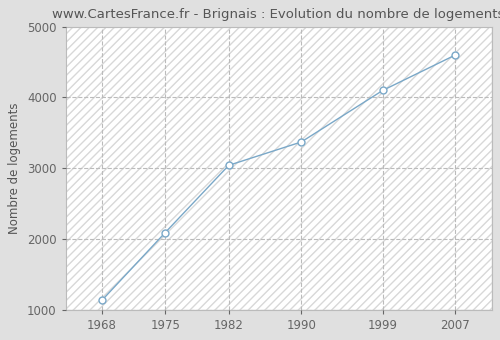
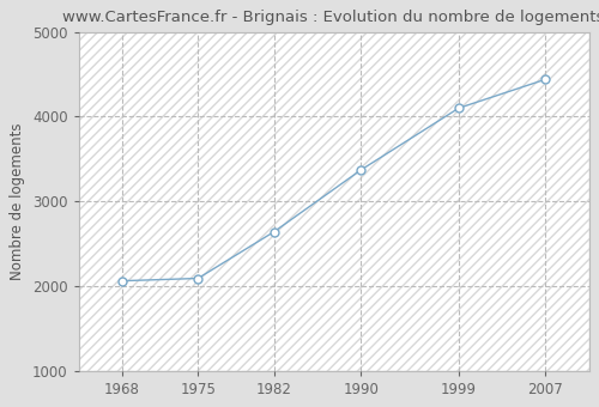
1968: 1130 -> 2060
1982: 3040 -> 2640
2007: 4600 -> 4440
